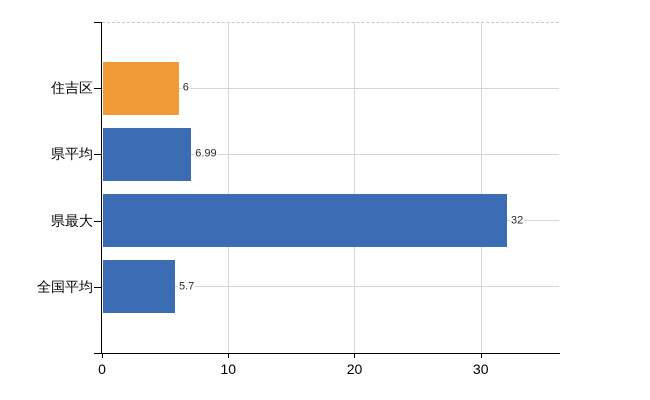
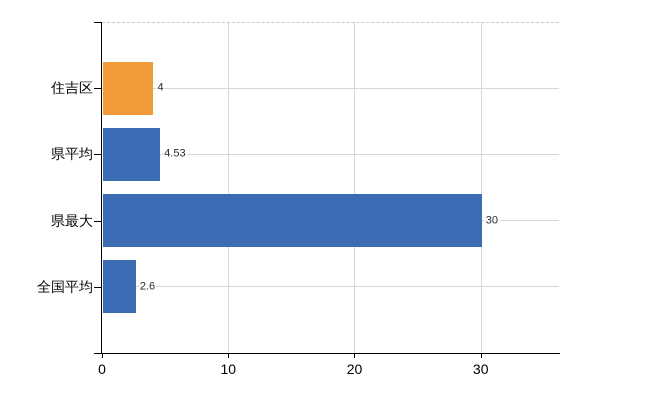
住吉区: 6 -> 4
県平均: 6.99 -> 4.53
県最大: 32 -> 30
全国平均: 5.7 -> 2.6
